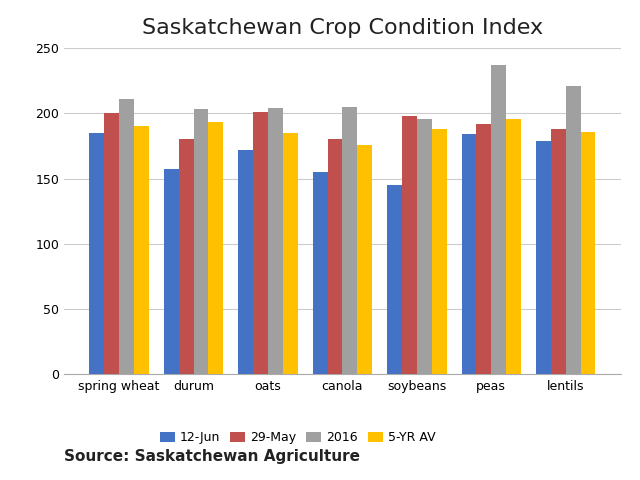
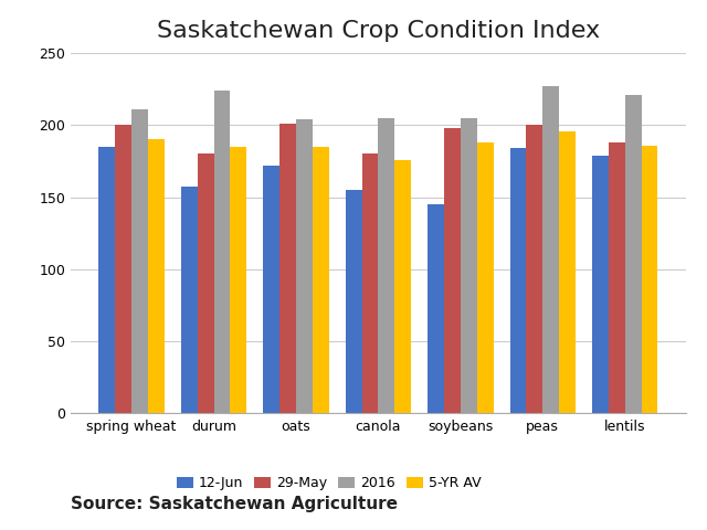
2016/durum: 203 -> 224
5-YR AV/durum: 193 -> 185
2016/soybeans: 196 -> 205
29-May/peas: 192 -> 200
2016/peas: 237 -> 227
